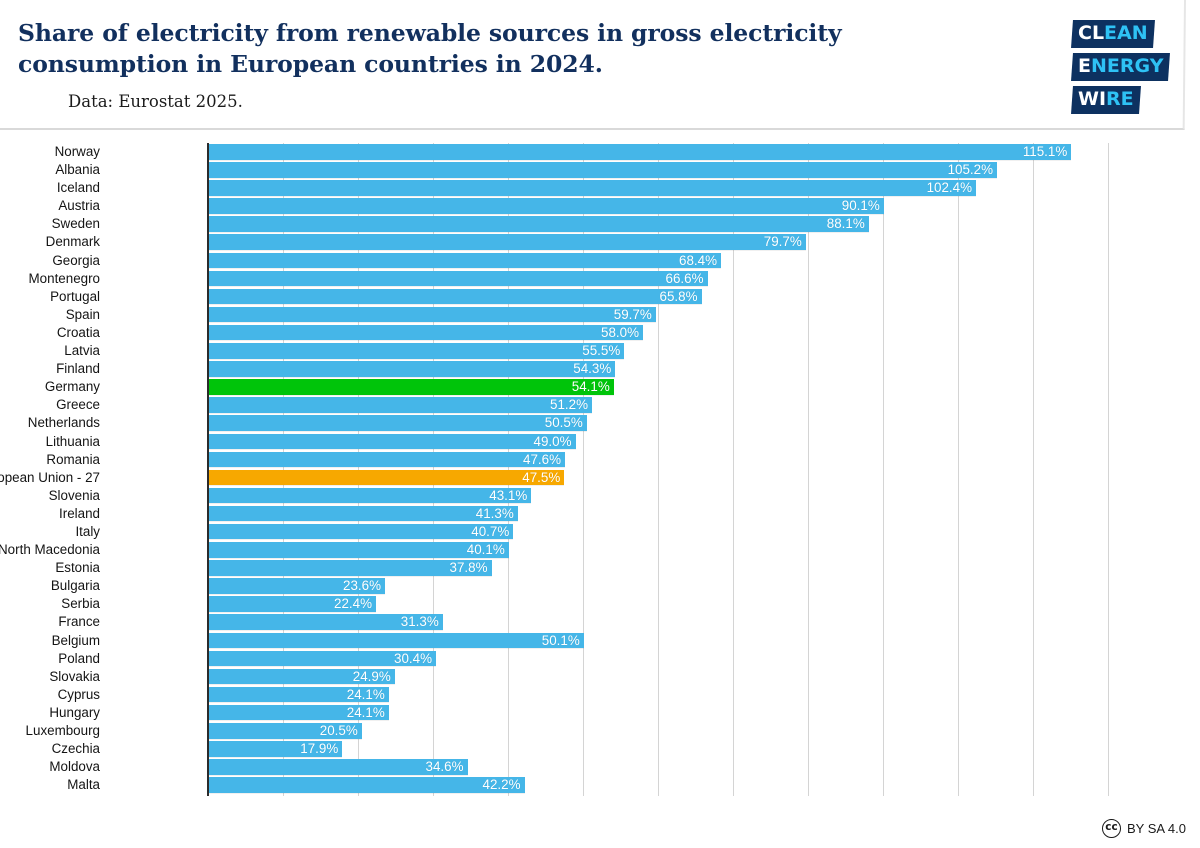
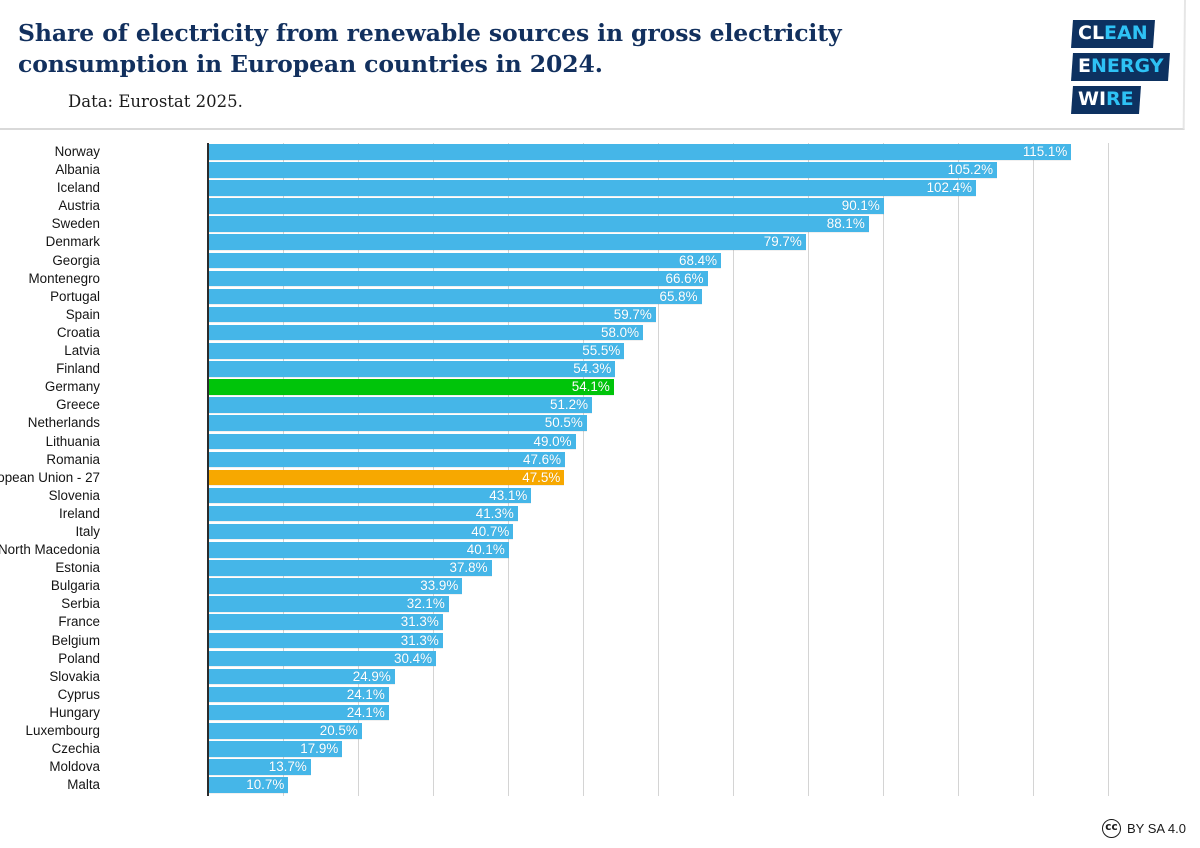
Bulgaria: 23.6% -> 33.9%
Serbia: 22.4% -> 32.1%
Belgium: 50.1% -> 31.3%
Moldova: 34.6% -> 13.7%
Malta: 42.2% -> 10.7%
